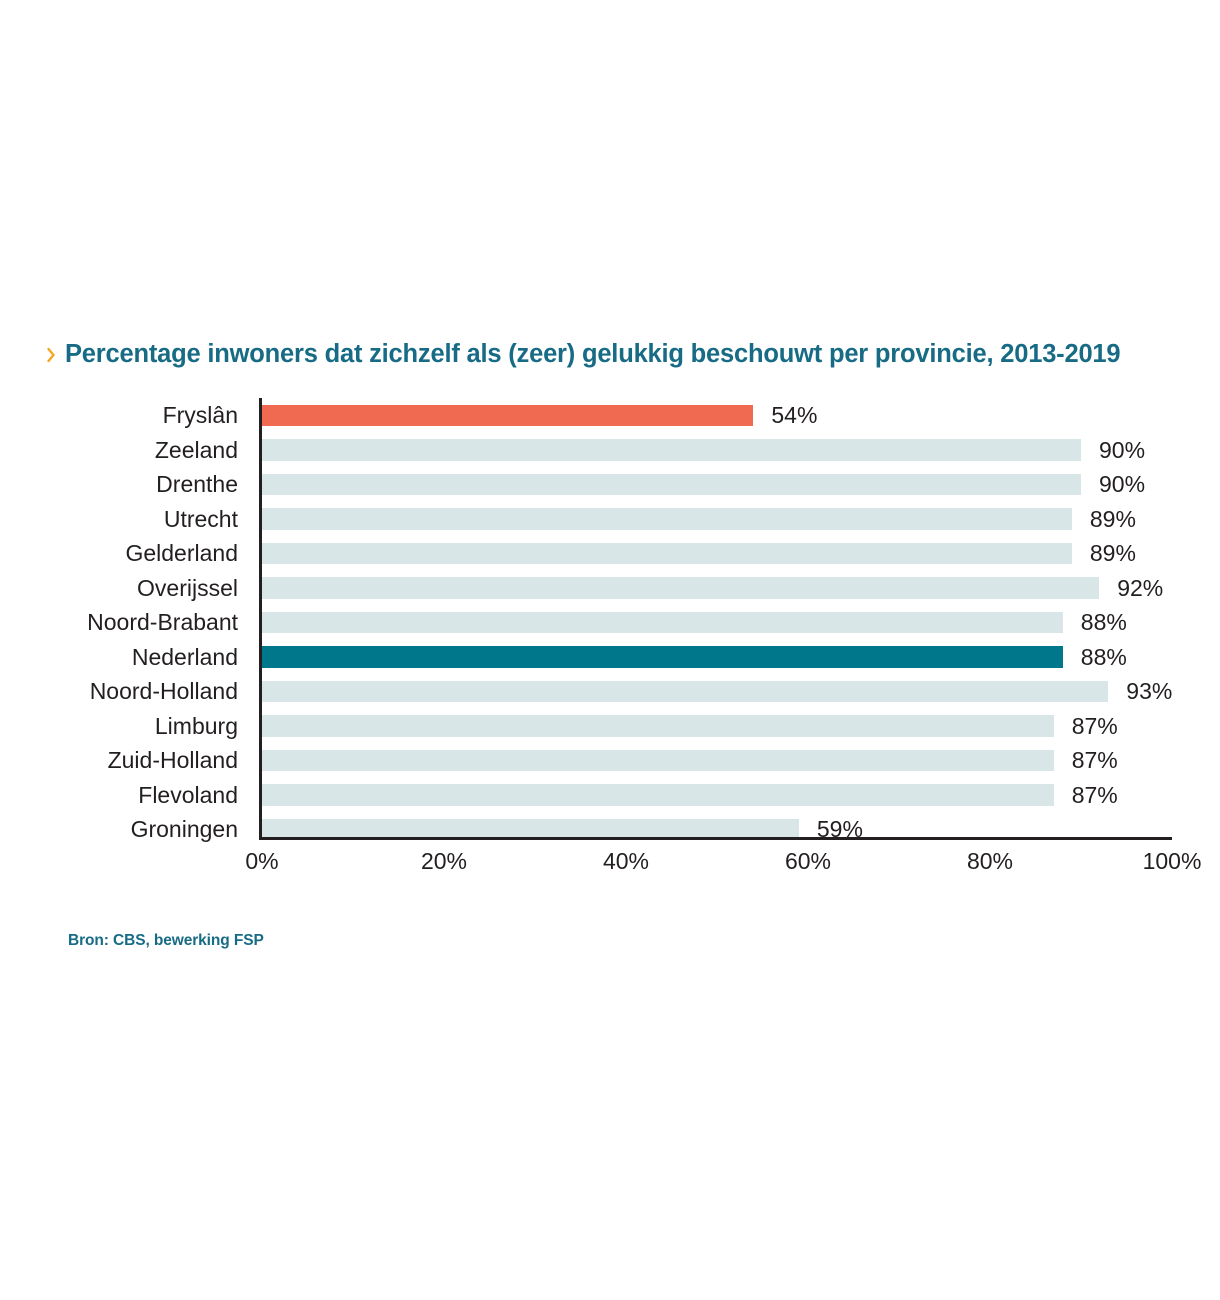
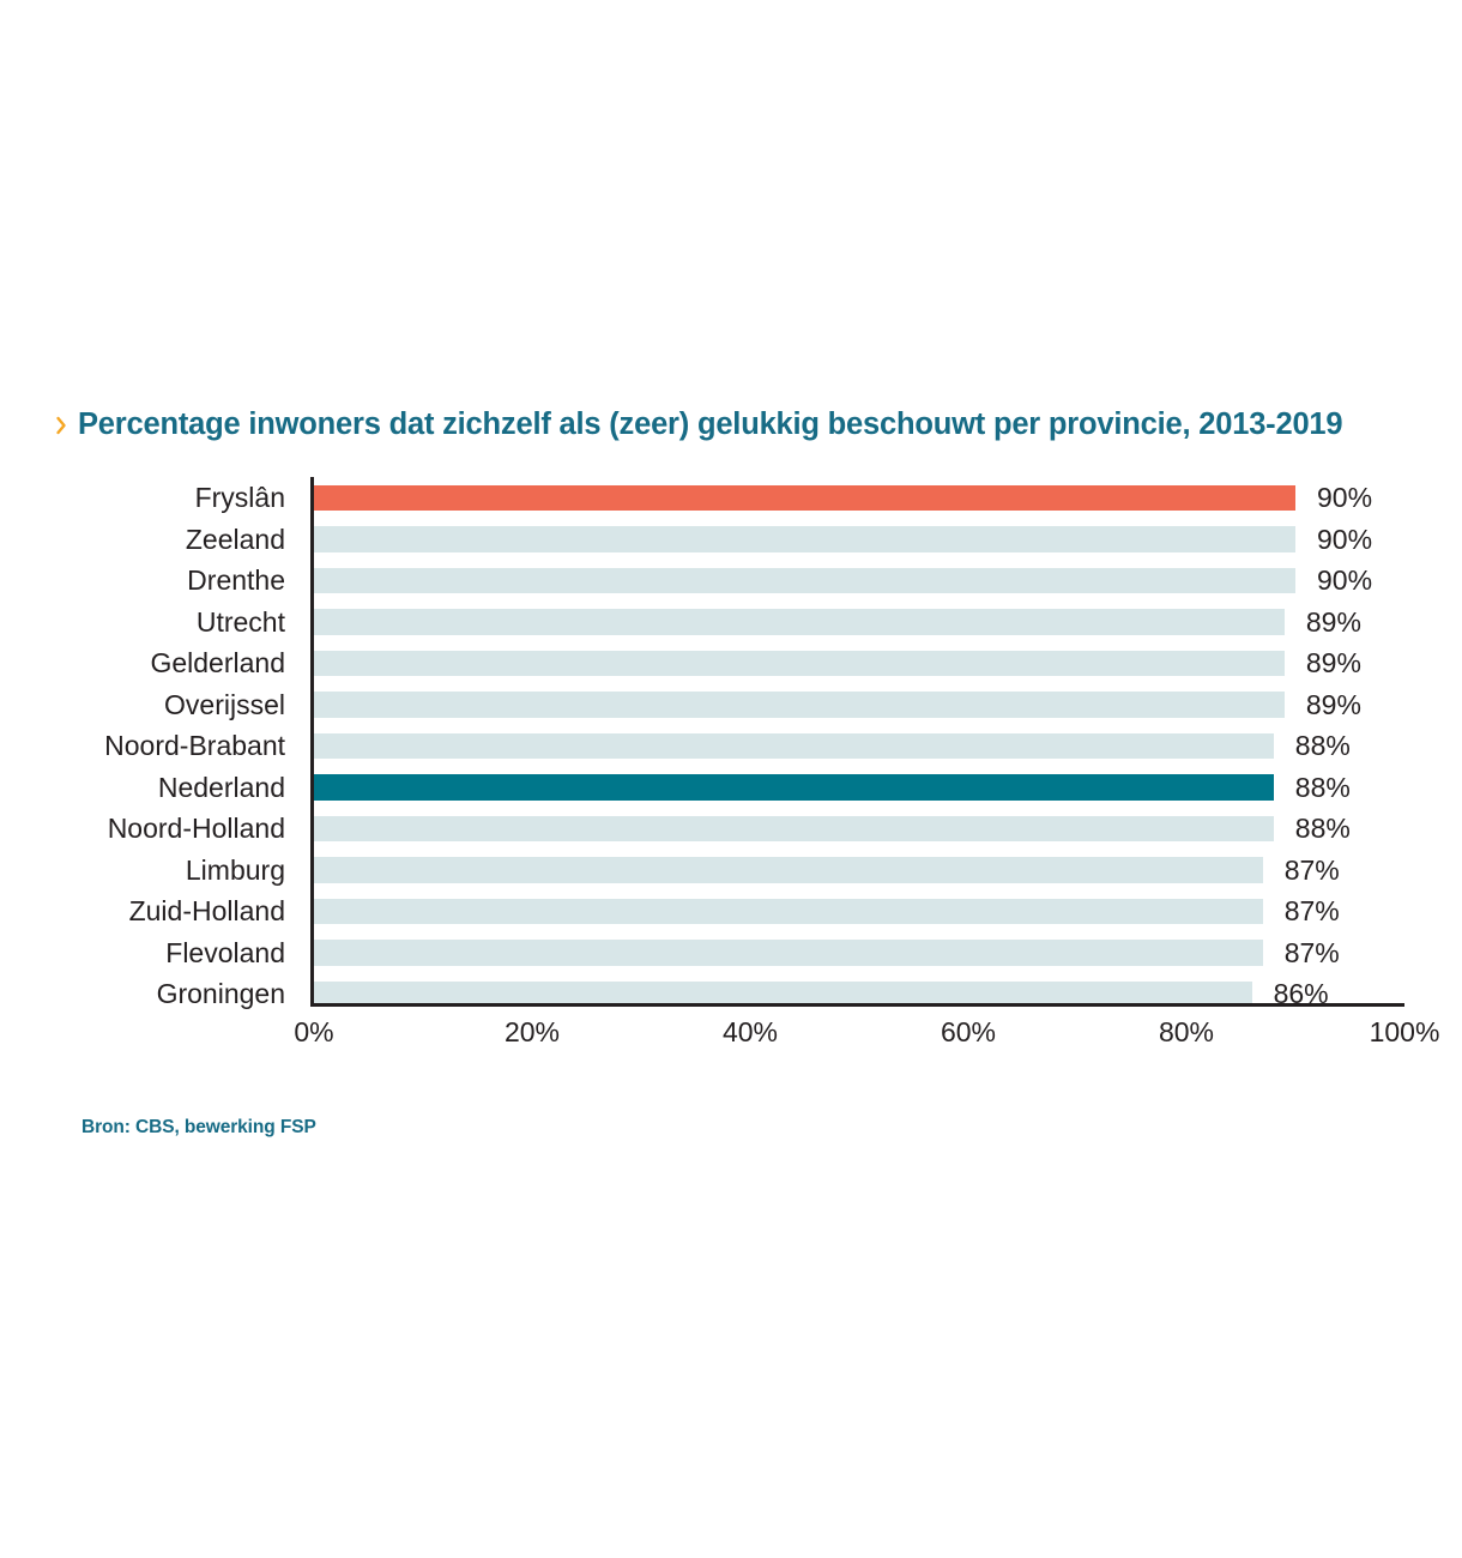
Fryslân: 54% -> 90%
Overijssel: 92% -> 89%
Noord-Holland: 93% -> 88%
Groningen: 59% -> 86%
